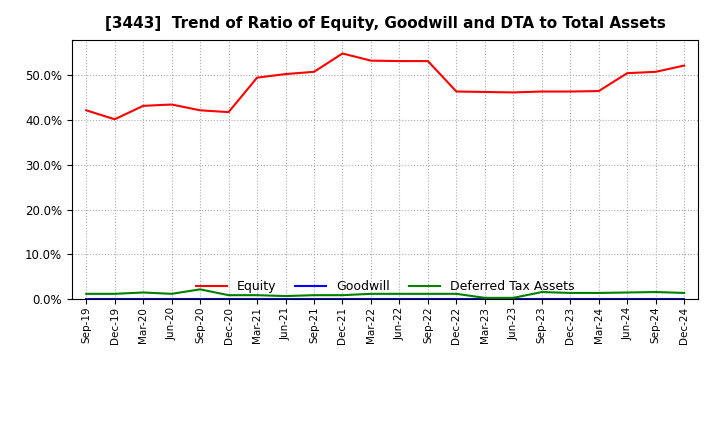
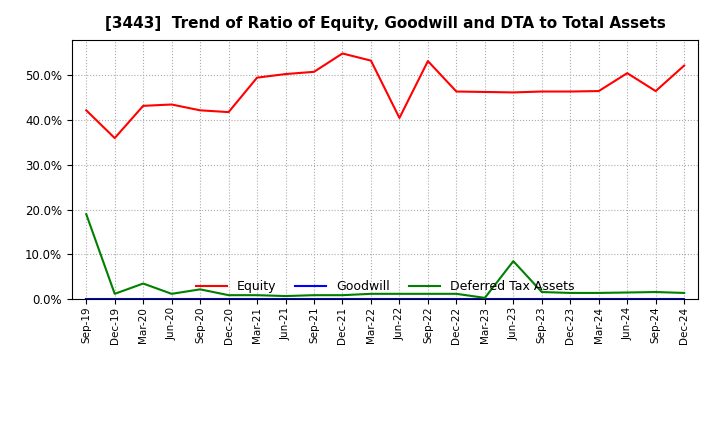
Deferred Tax Assets/Sep-19: 1.2% -> 19.0%
Equity/Dec-19: 40.2% -> 36.0%
Deferred Tax Assets/Mar-20: 1.5% -> 3.5%
Equity/Jun-22: 53.2% -> 40.5%
Deferred Tax Assets/Jun-23: 0.3% -> 8.5%
Equity/Sep-24: 50.8% -> 46.5%
